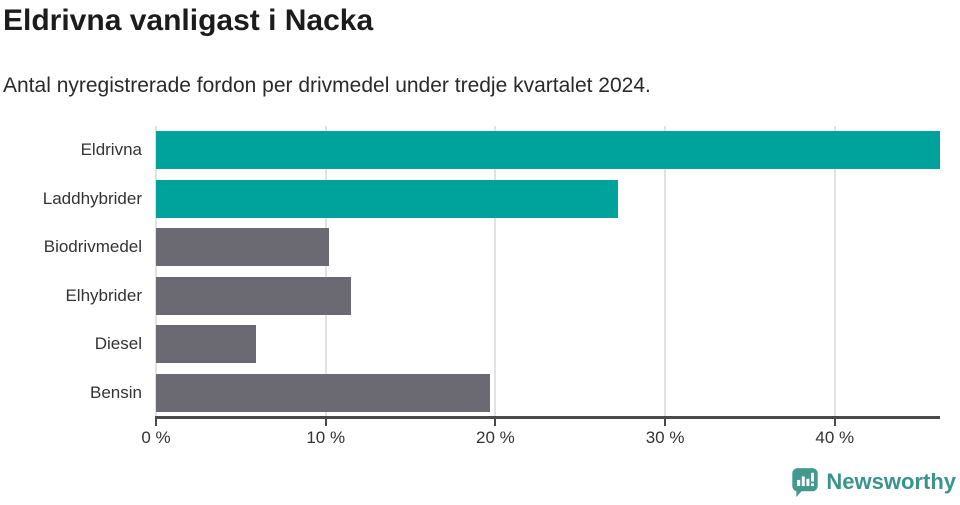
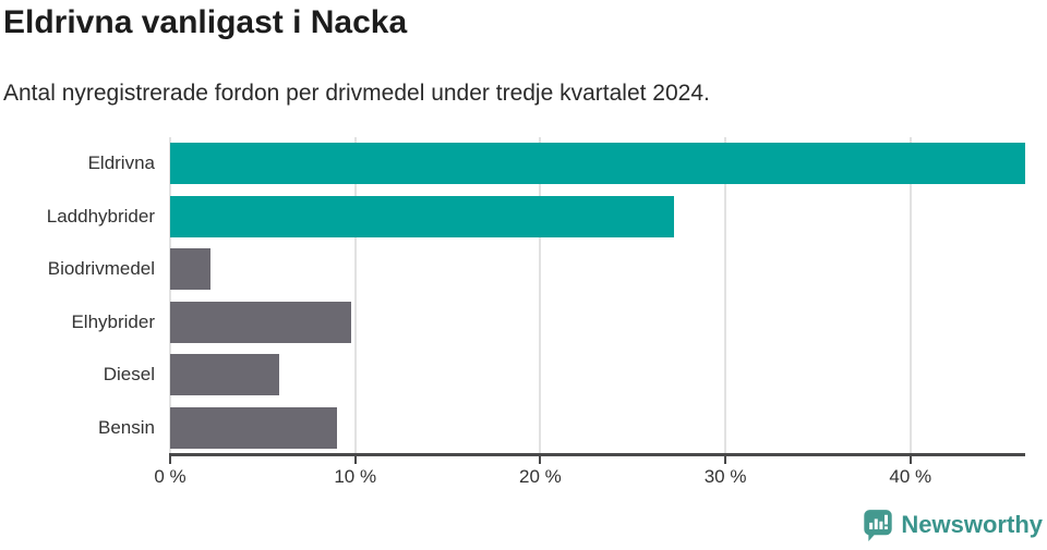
Biodrivmedel: 10.2% -> 2.2%
Elhybrider: 11.5% -> 9.8%
Bensin: 19.7% -> 9.0%
